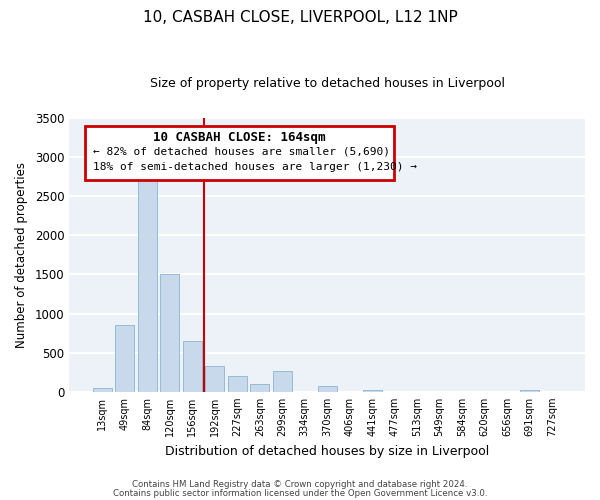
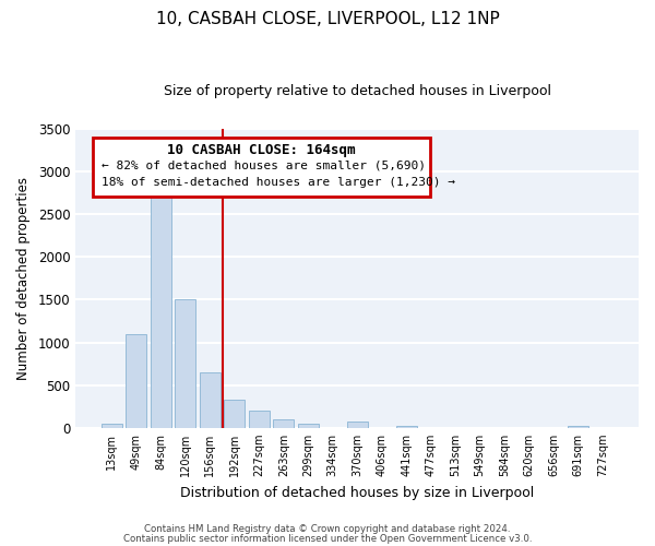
49sqm: 860 -> 1100
299sqm: 260 -> 50
